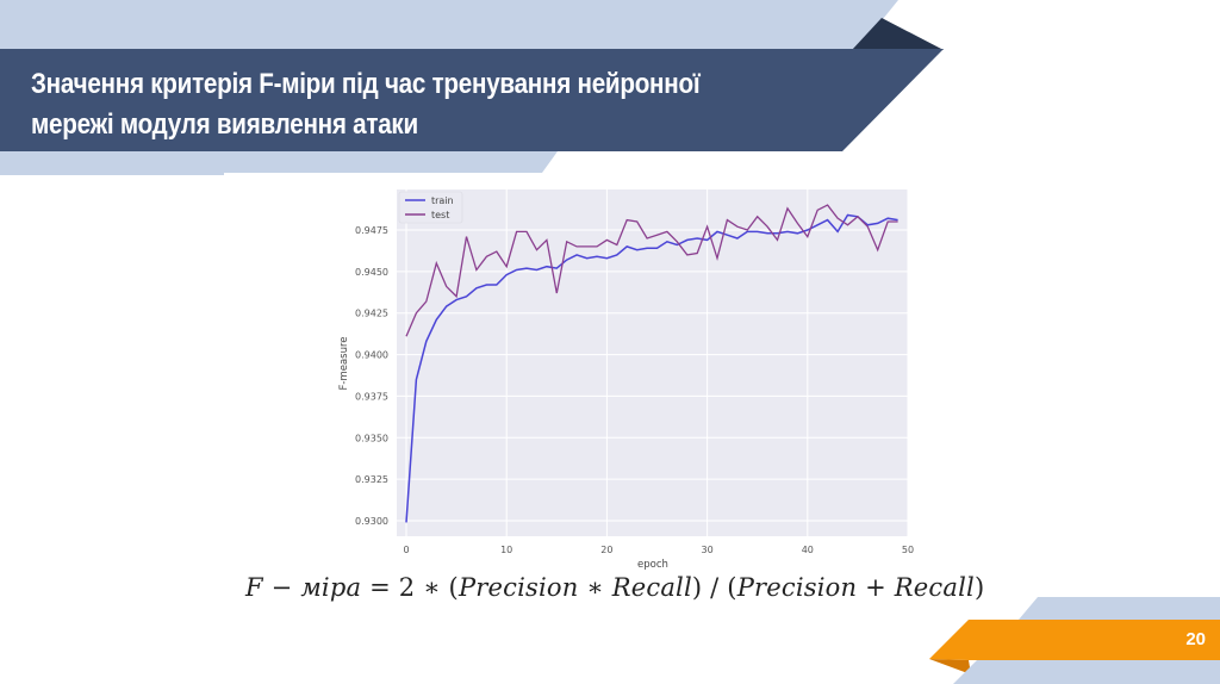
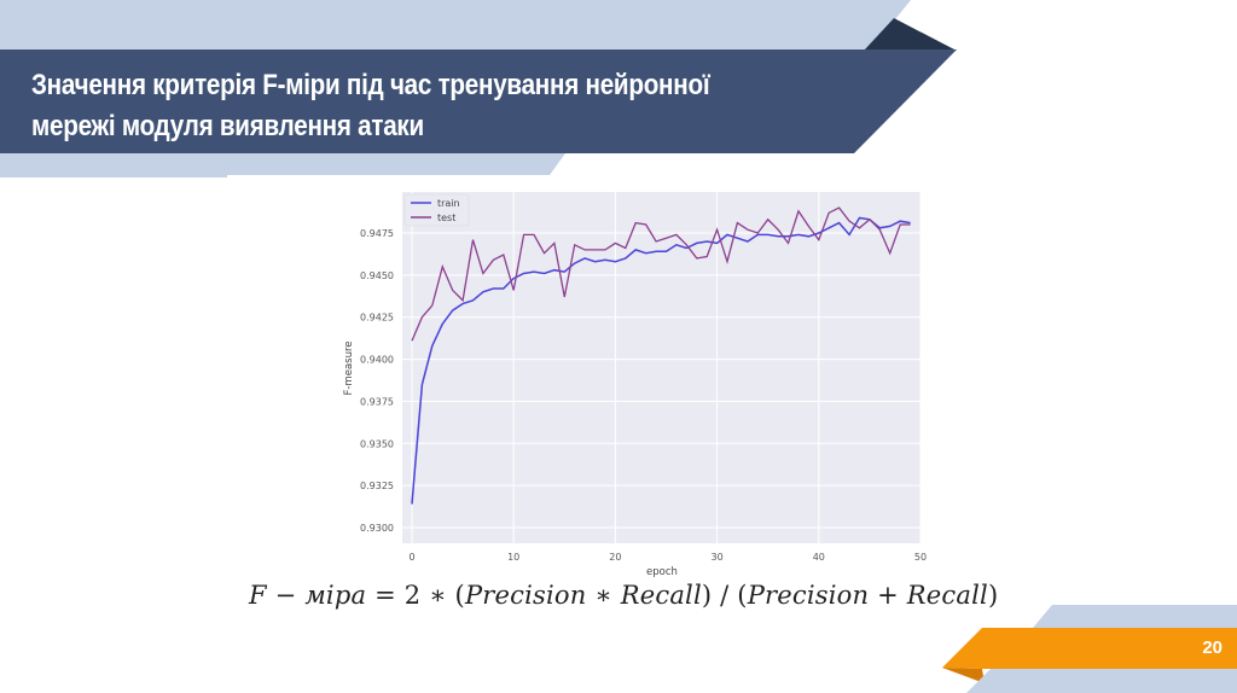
train/0: 0.9299 -> 0.9314
test/10: 0.9453 -> 0.9441
